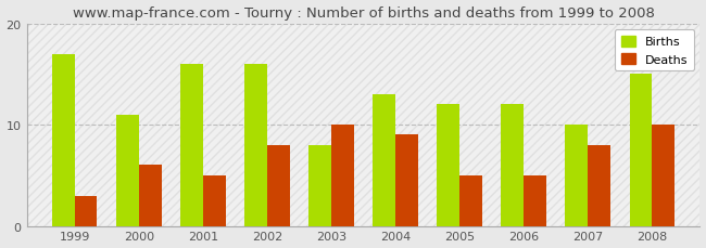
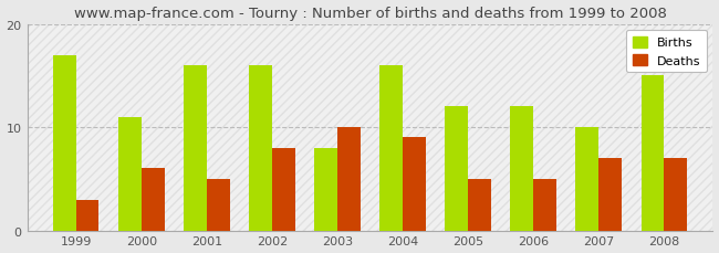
Births/2004: 13 -> 16
Deaths/2007: 8 -> 7
Deaths/2008: 10 -> 7
